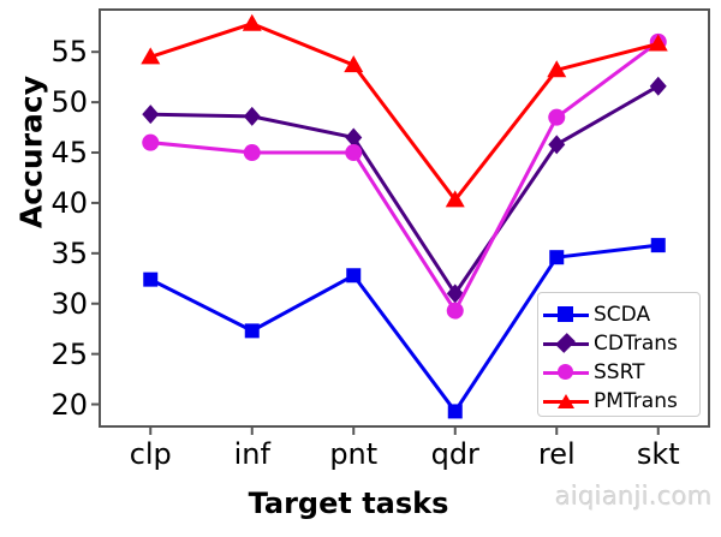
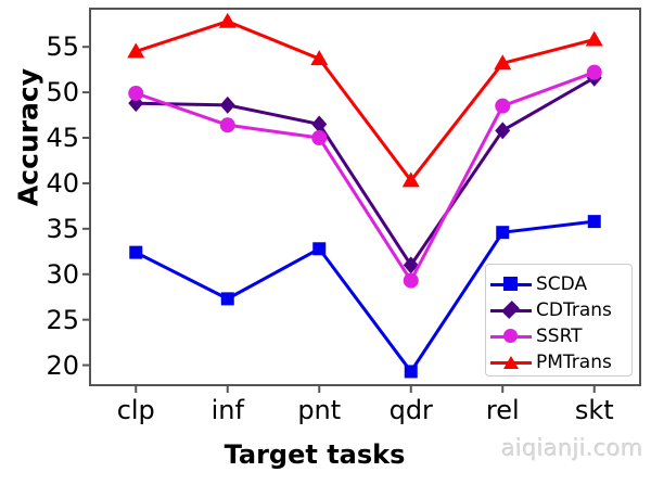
SSRT/clp: 46 -> 50
SSRT/inf: 45 -> 46
SSRT/skt: 56 -> 52
